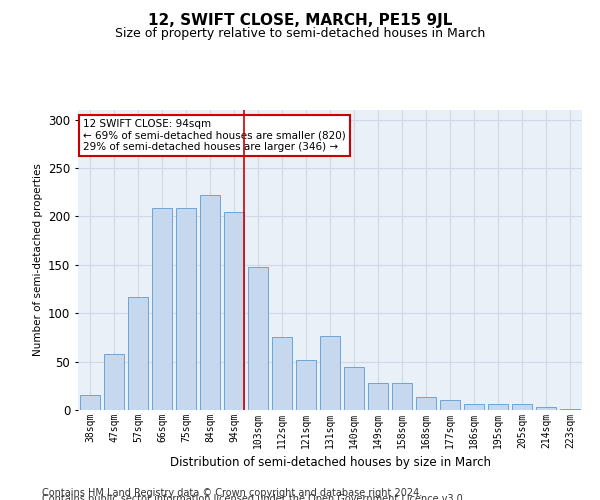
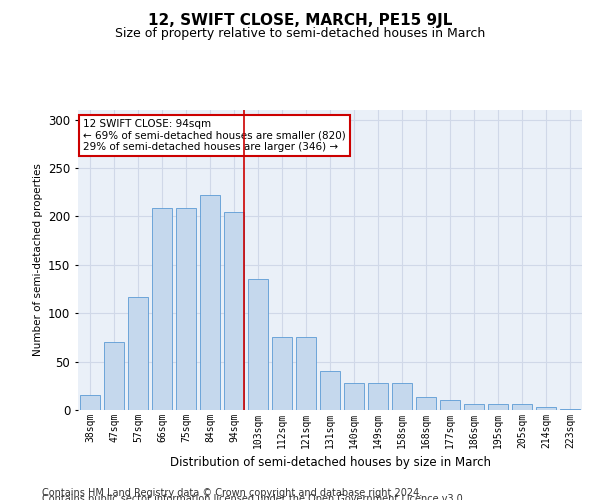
47sqm: 58 -> 70
103sqm: 148 -> 135
121sqm: 52 -> 75
131sqm: 76 -> 40
140sqm: 44 -> 28
